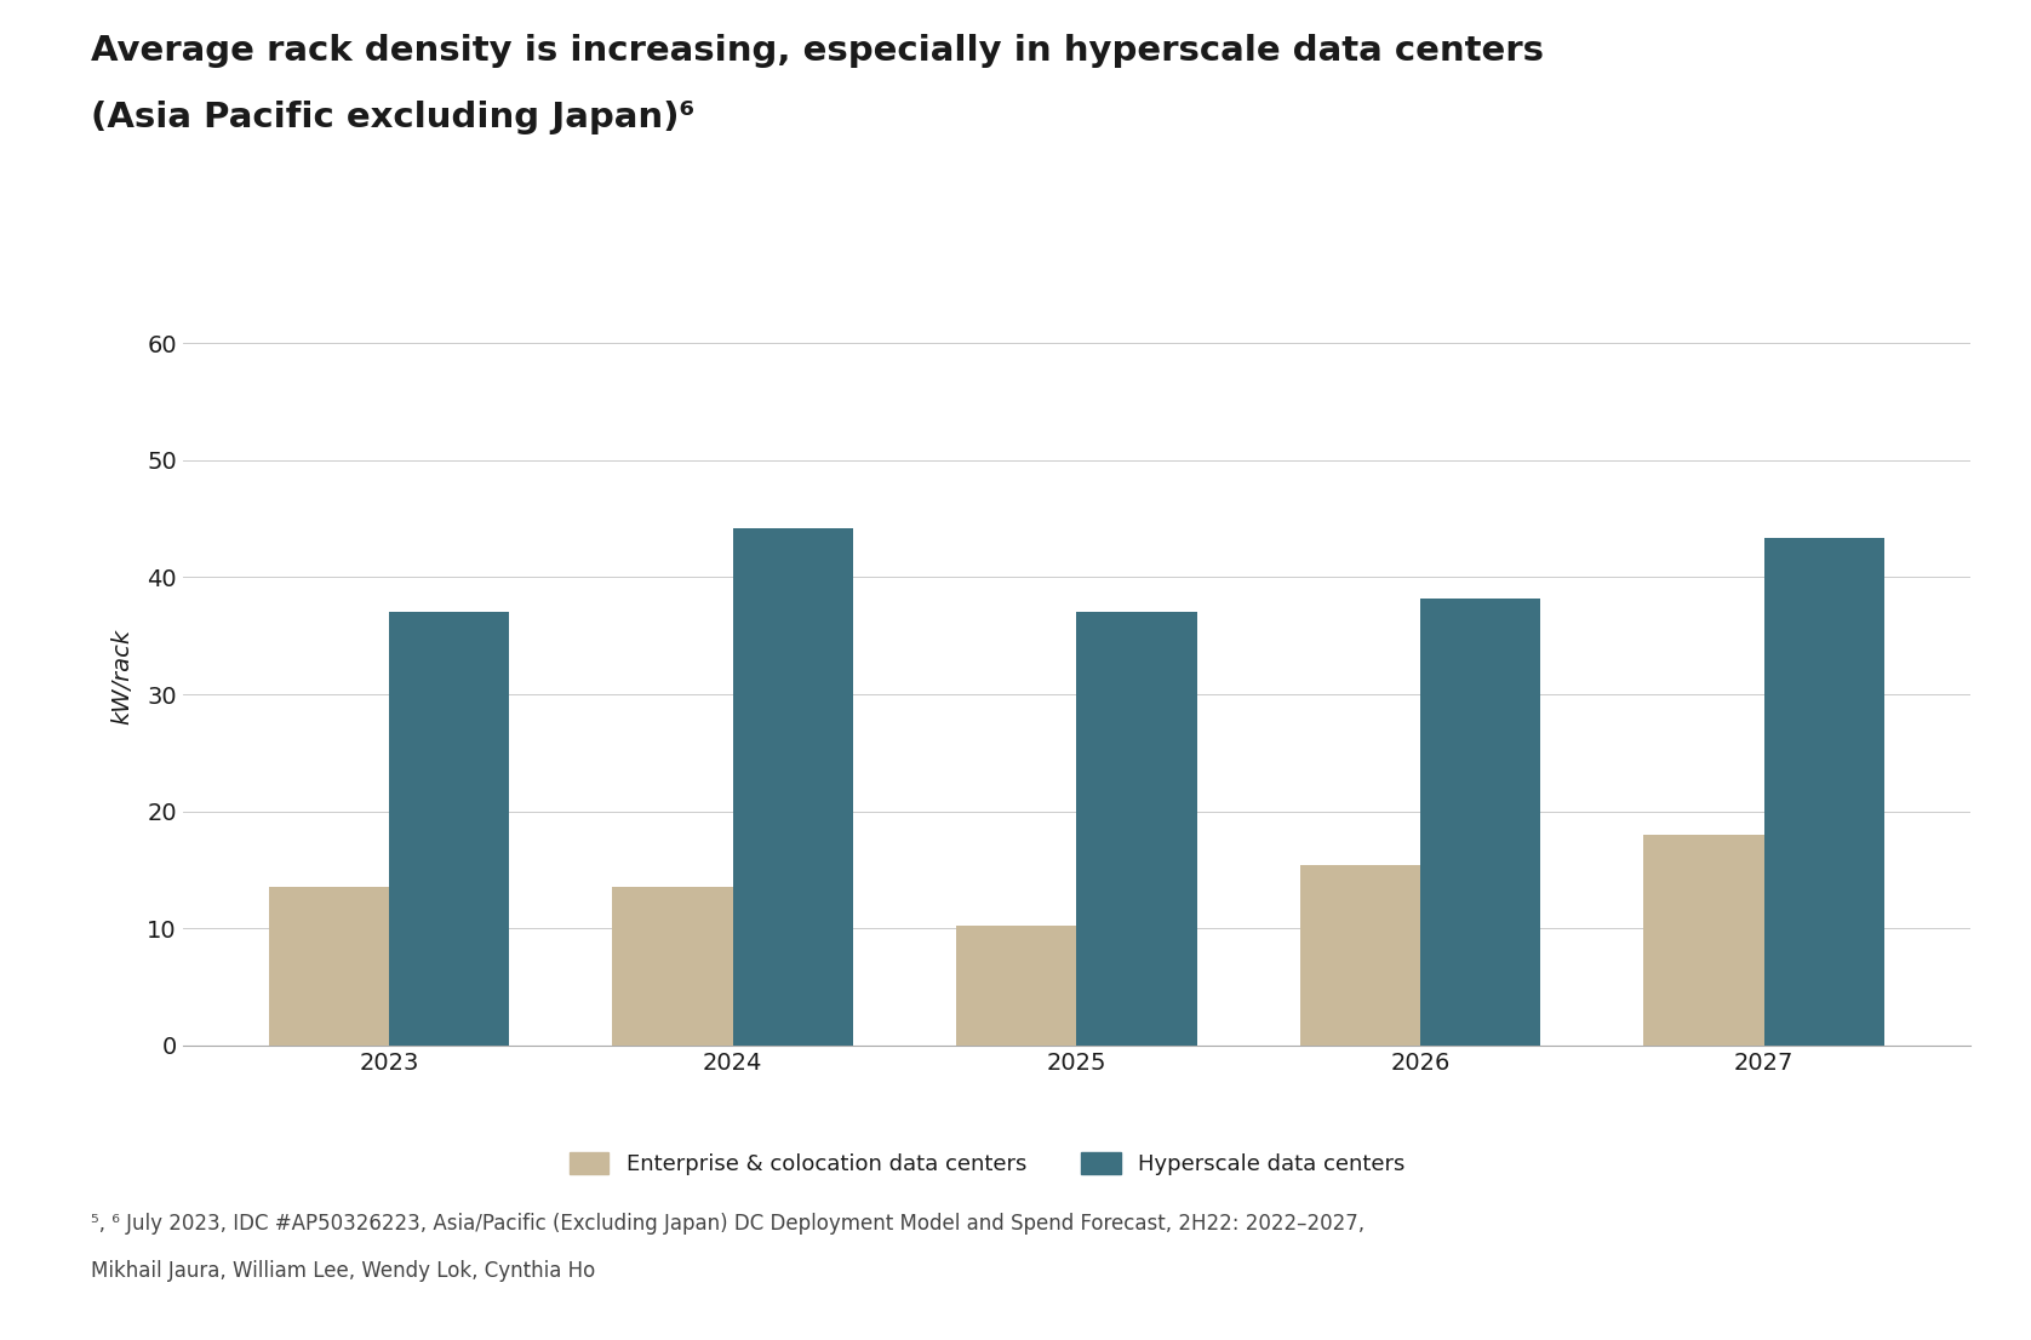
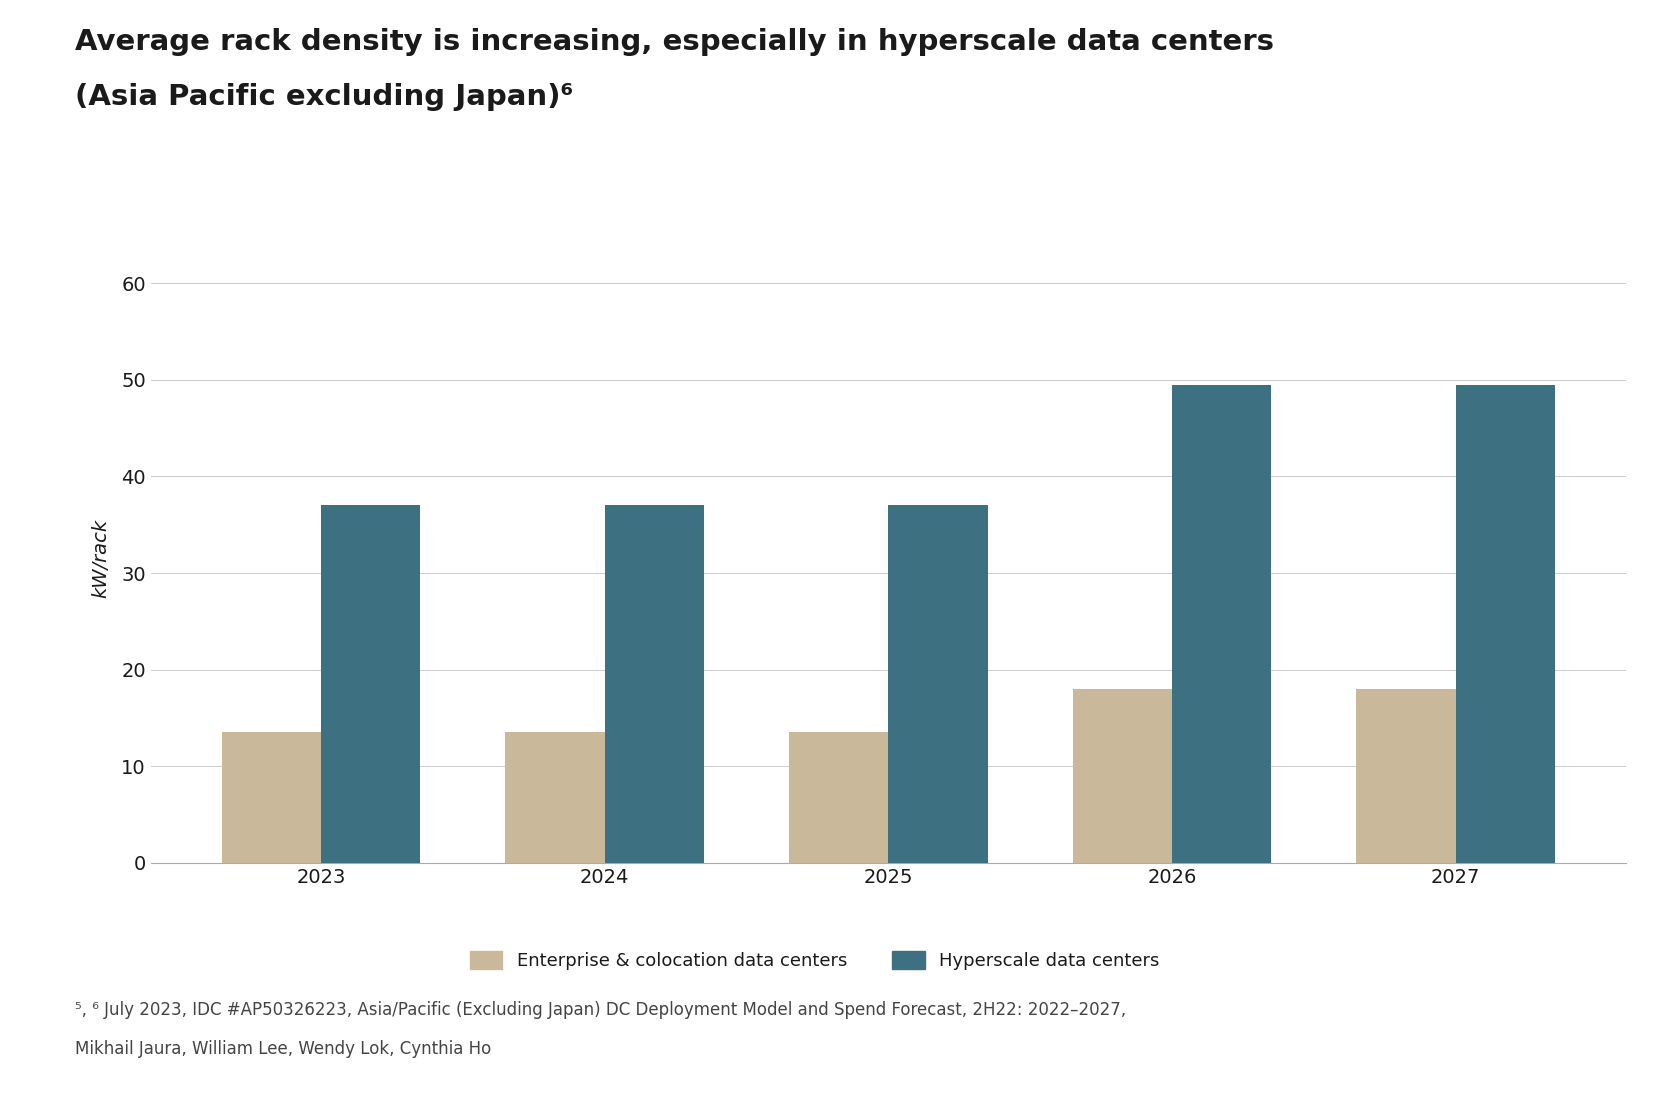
Hyperscale data centers/2024: 44.2 -> 37.0
Enterprise & colocation data centers/2025: 10.2 -> 13.5
Enterprise & colocation data centers/2026: 15.4 -> 18.0
Hyperscale data centers/2026: 38.2 -> 49.5
Hyperscale data centers/2027: 43.4 -> 49.5
